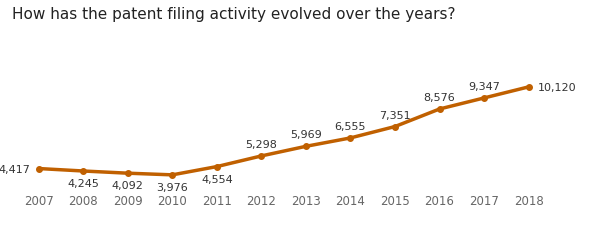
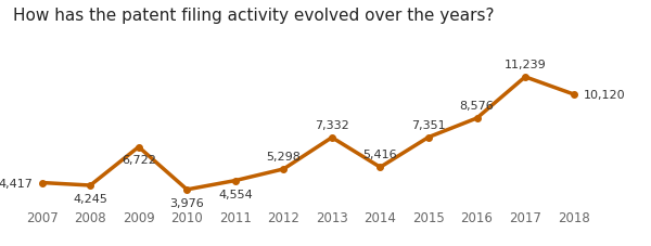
2009: 4,092 -> 6,722
2013: 5,969 -> 7,332
2014: 6,555 -> 5,416
2017: 9,347 -> 11,239
